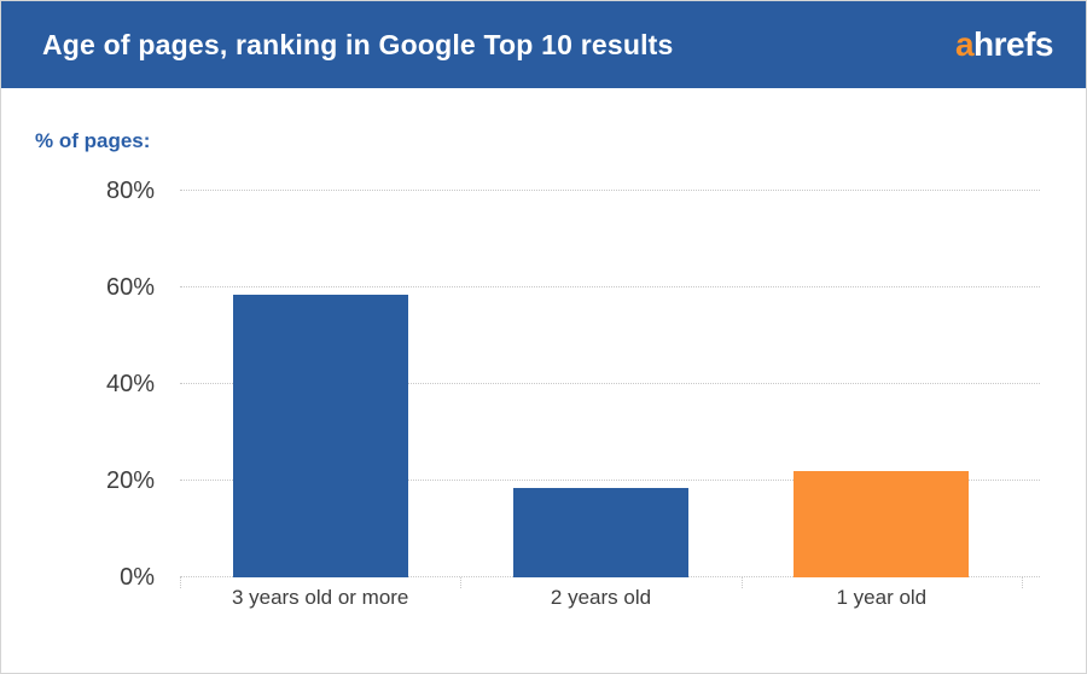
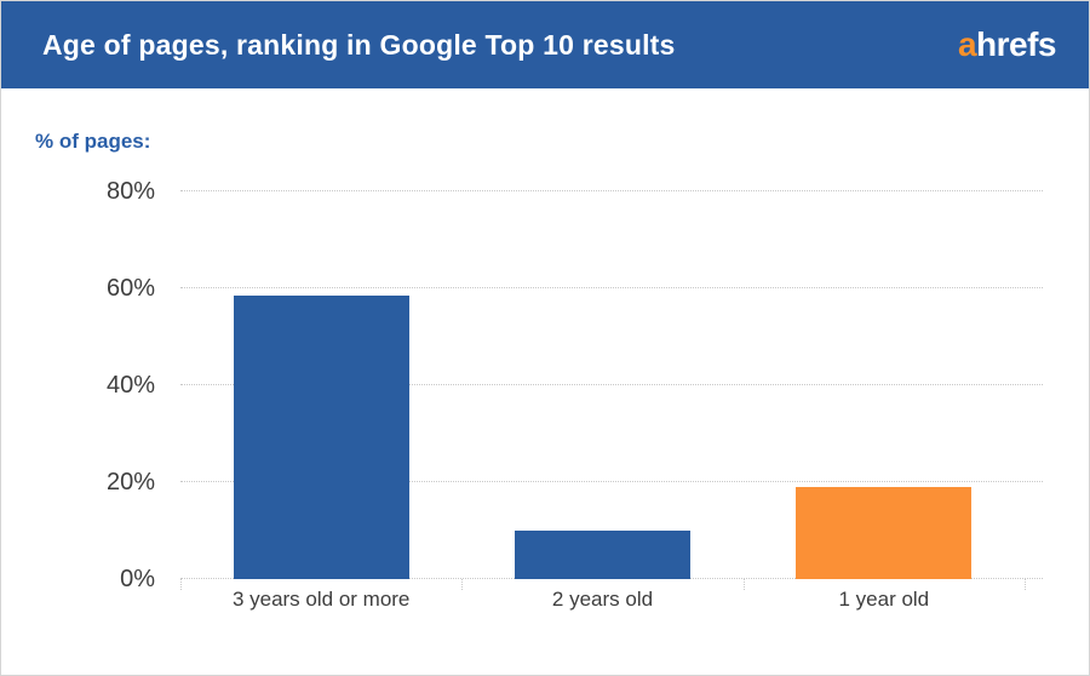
2 years old: 18% -> 10%
1 year old: 22% -> 19%
